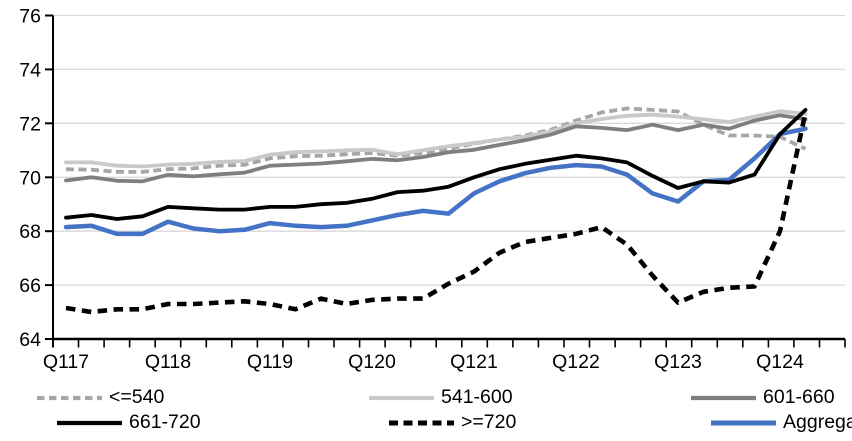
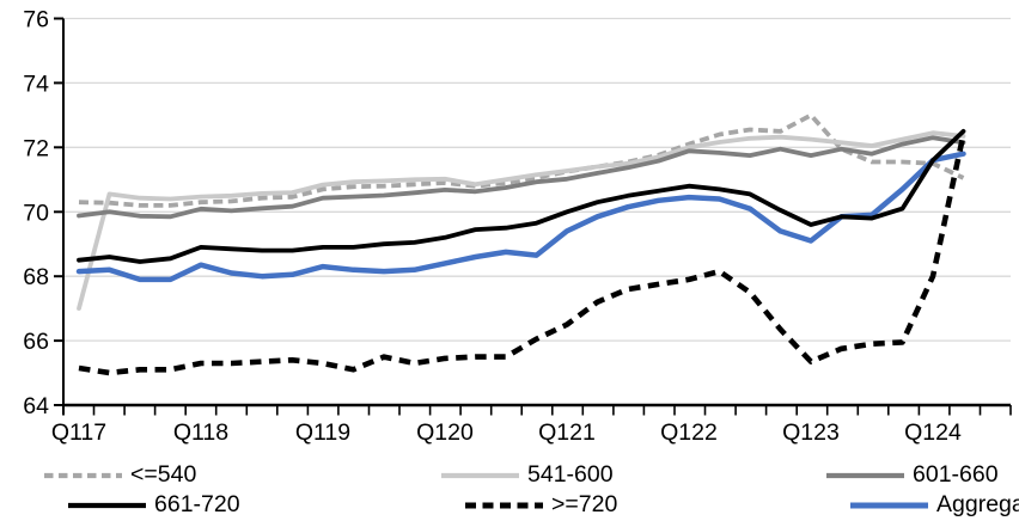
541-600/Q117: 70.5 -> 67.0
<=540/Q123: 72.4 -> 73.0
